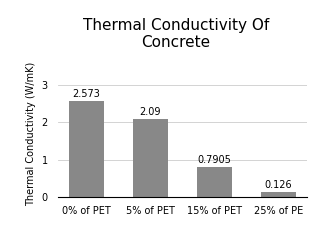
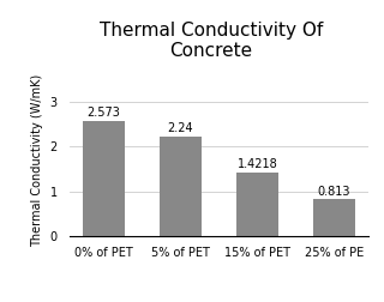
5% of PET: 2.09 -> 2.24
15% of PET: 0.7905 -> 1.4218
25% of PE: 0.126 -> 0.813
